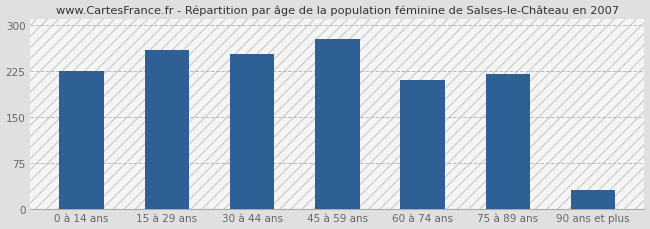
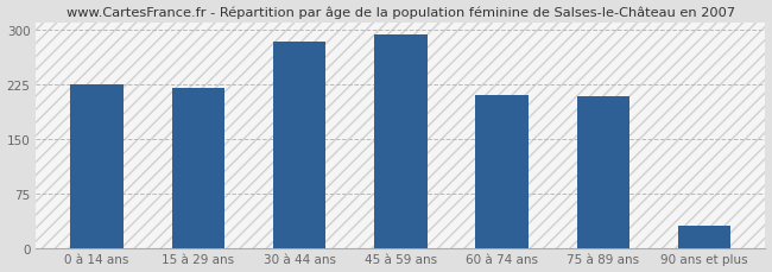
15 à 29 ans: 258 -> 219
30 à 44 ans: 252 -> 283
45 à 59 ans: 276 -> 293
75 à 89 ans: 220 -> 209
